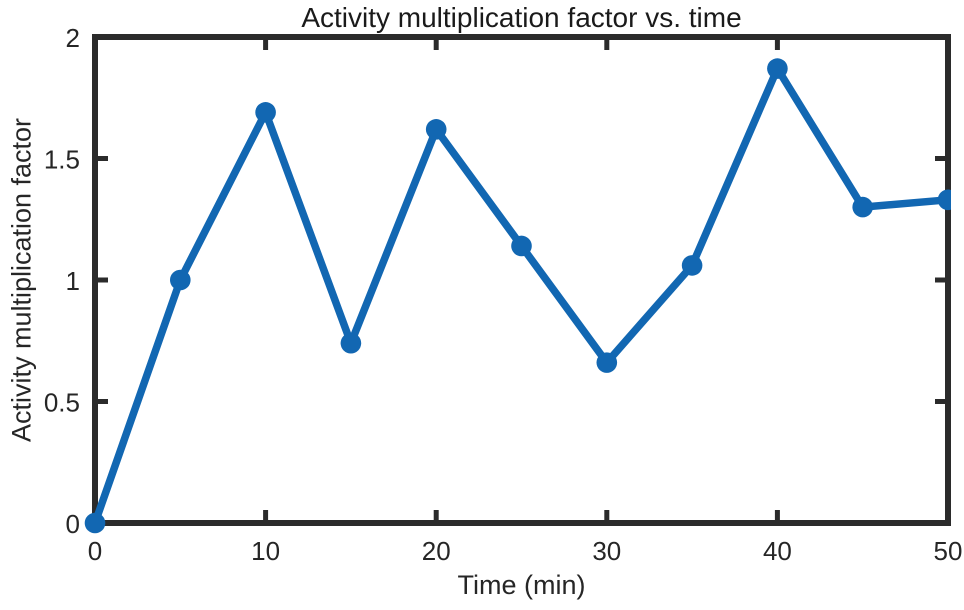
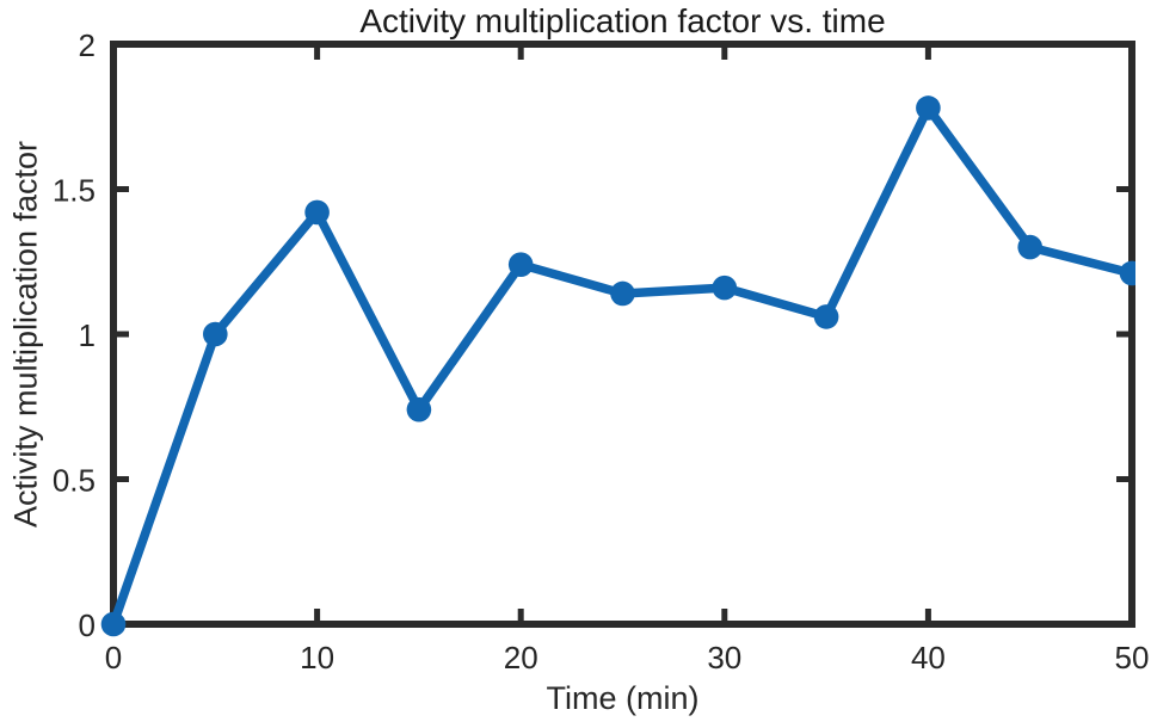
10: 1.69 -> 1.42
20: 1.62 -> 1.24
30: 0.66 -> 1.16
40: 1.87 -> 1.78
50: 1.33 -> 1.21
